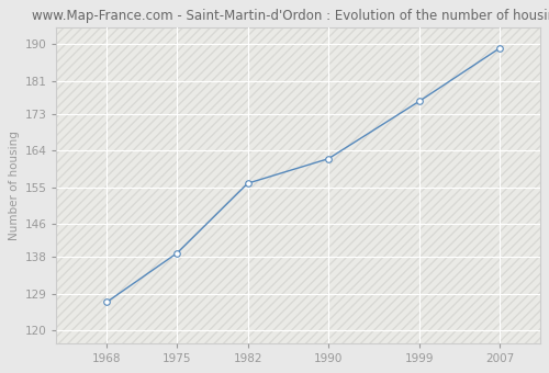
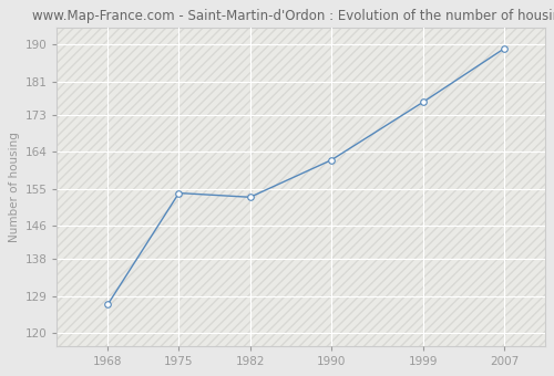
1975: 139 -> 154
1982: 156 -> 153
